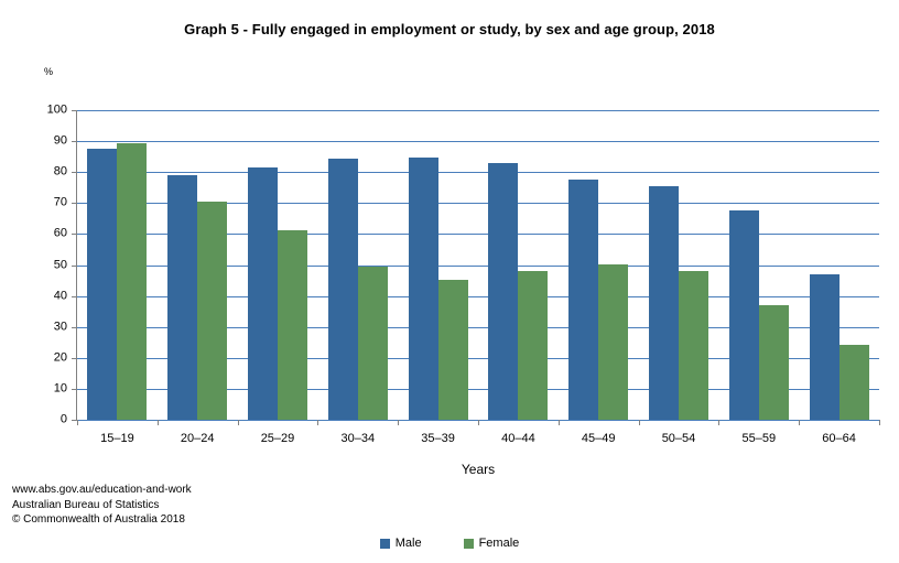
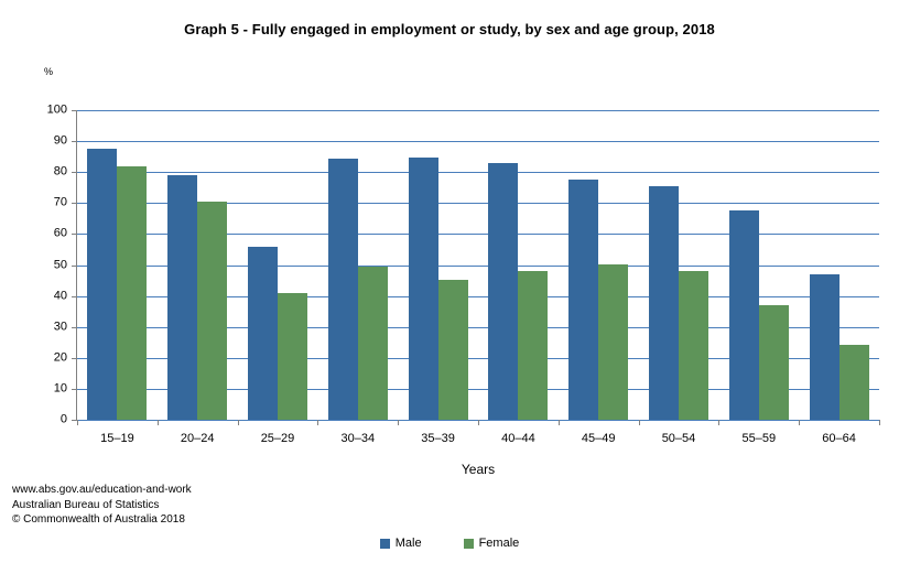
Female/15–19: 90 -> 82
Male/25–29: 82 -> 56
Female/25–29: 61 -> 41
